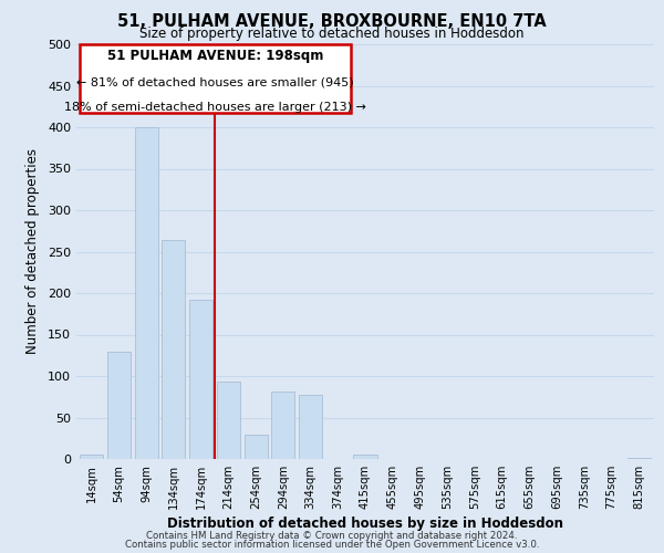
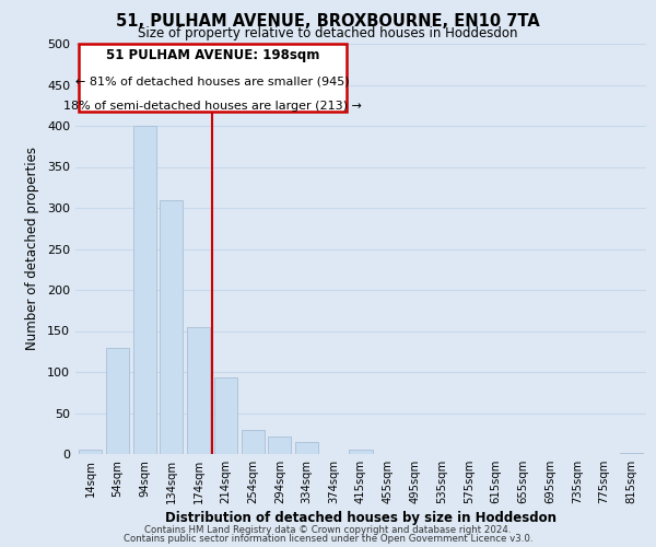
134sqm: 264 -> 310
174sqm: 192 -> 155
294sqm: 82 -> 22
334sqm: 78 -> 15
